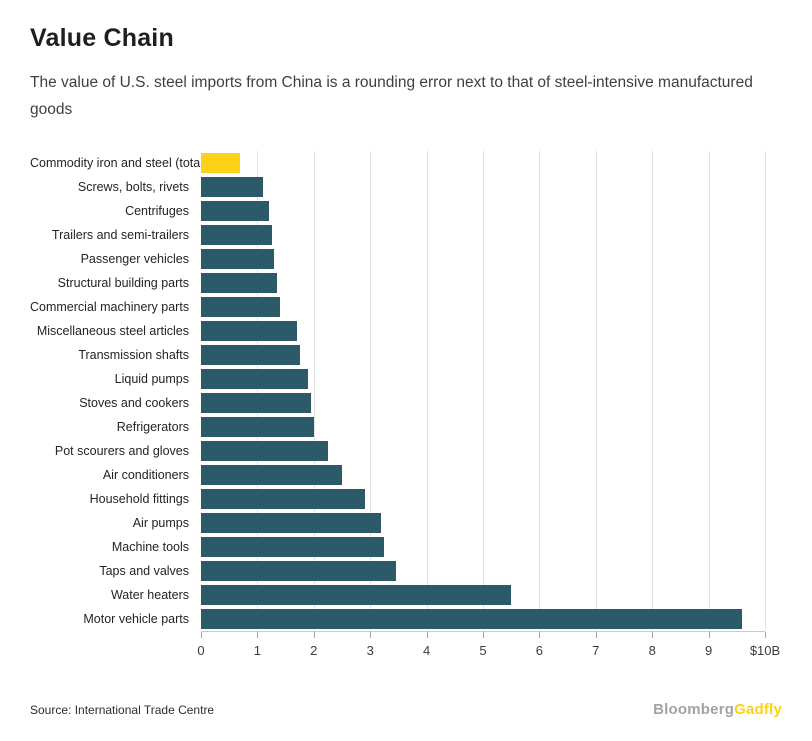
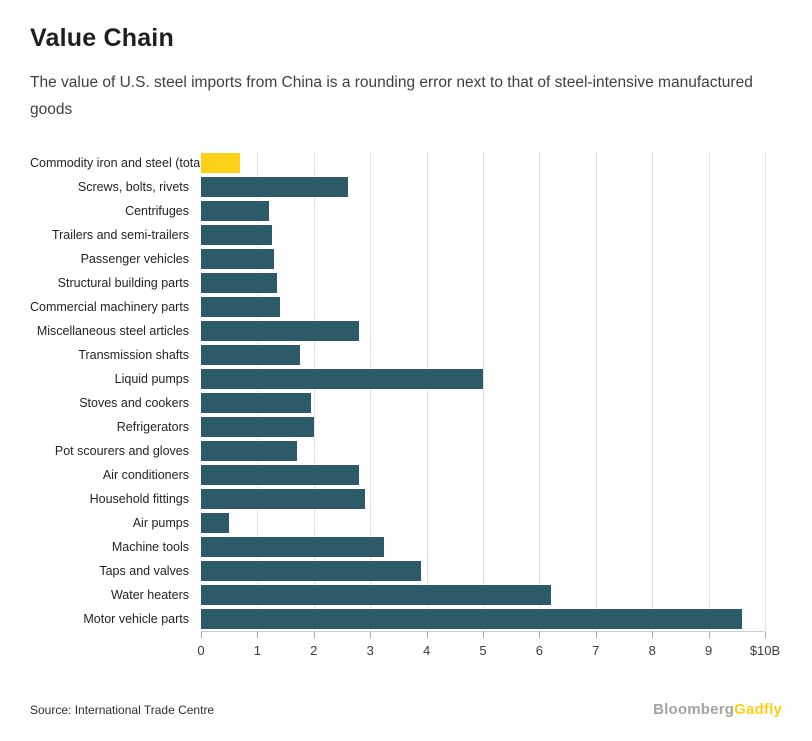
Screws, bolts, rivets: $1.1B -> $2.6B
Miscellaneous steel articles: $1.7B -> $2.8B
Liquid pumps: $1.9B -> $5.0B
Pot scourers and gloves: $2.2B -> $1.7B
Air conditioners: $2.5B -> $2.8B
Air pumps: $3.2B -> $0.5B
Taps and valves: $3.5B -> $3.9B
Water heaters: $5.5B -> $6.2B
